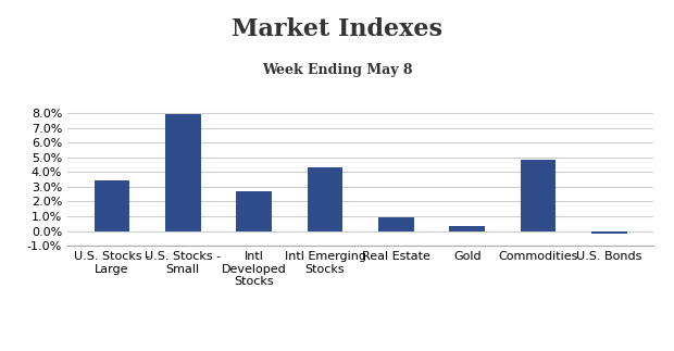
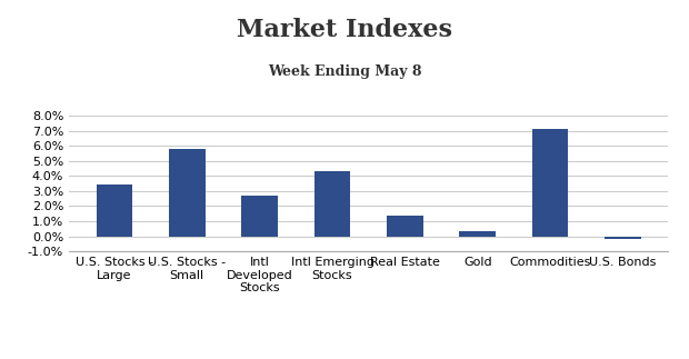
U.S. Stocks - Small: 7.9% -> 5.8%
Real Estate: 0.9% -> 1.4%
Commodities: 4.8% -> 7.1%
